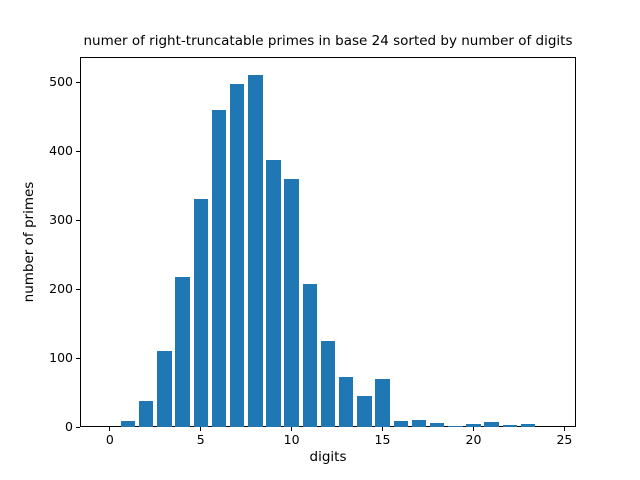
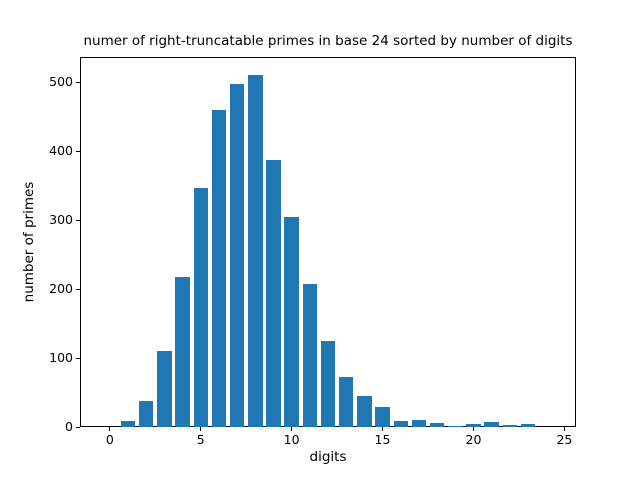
5: 330 -> 350
10: 360 -> 300
15: 70 -> 30
